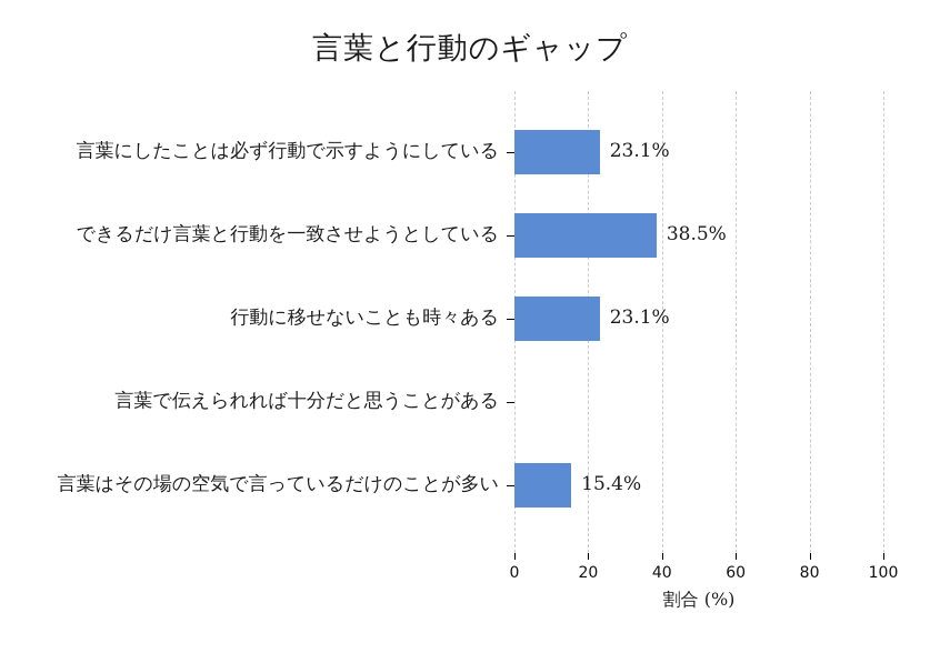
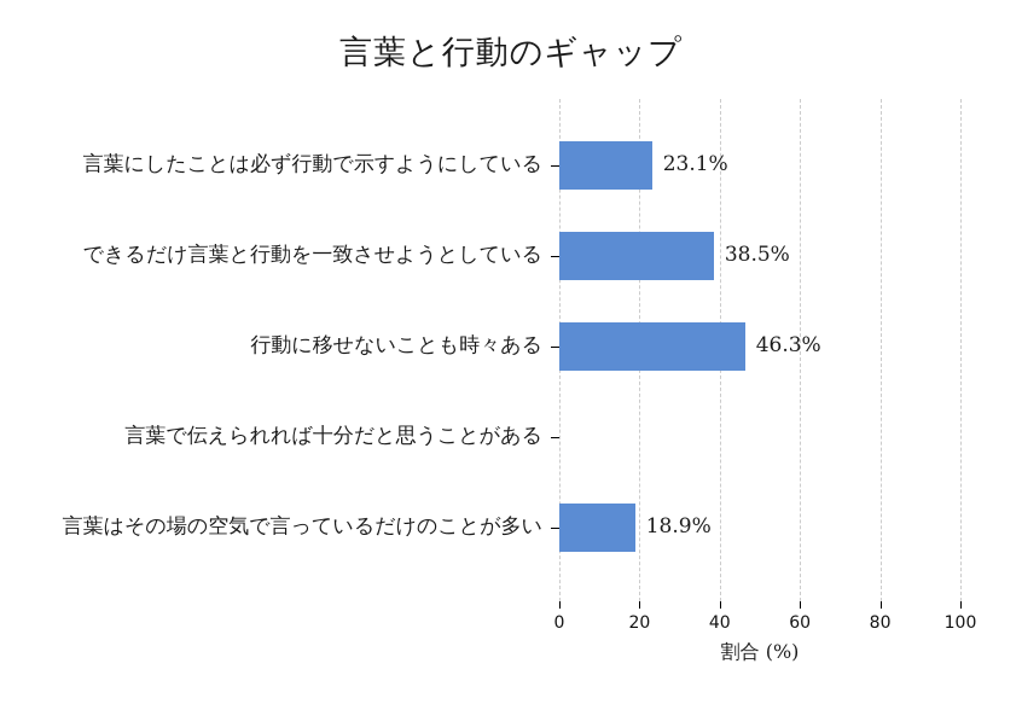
行動に移せないことも時々ある: 23.1% -> 46.3%
言葉はその場の空気で言っているだけのことが多い: 15.4% -> 18.9%
